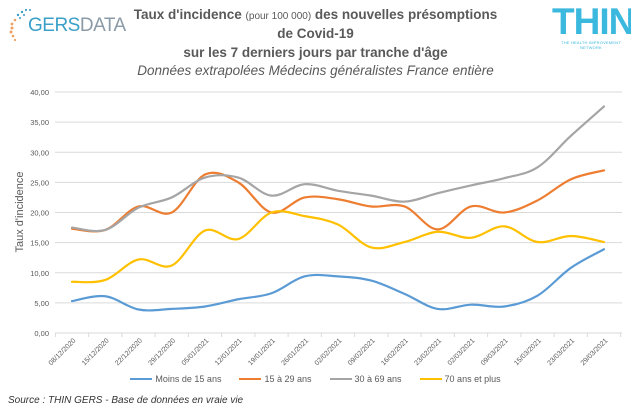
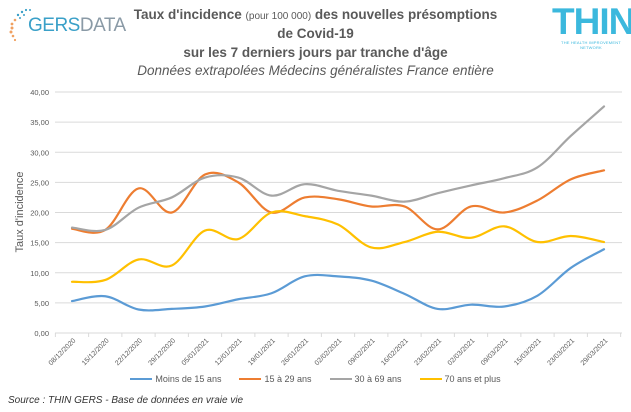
15 à 29 ans/22/12/2020: 21 -> 24
